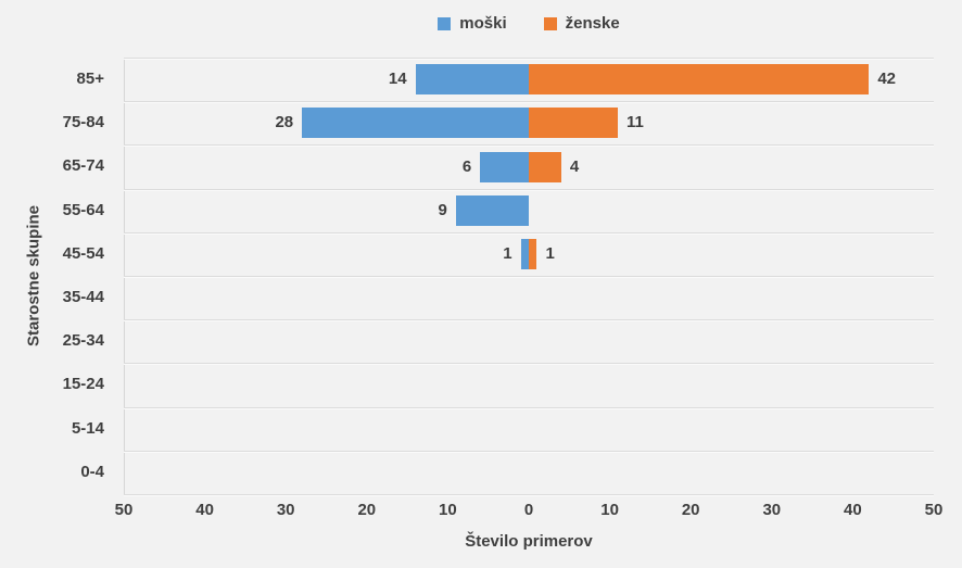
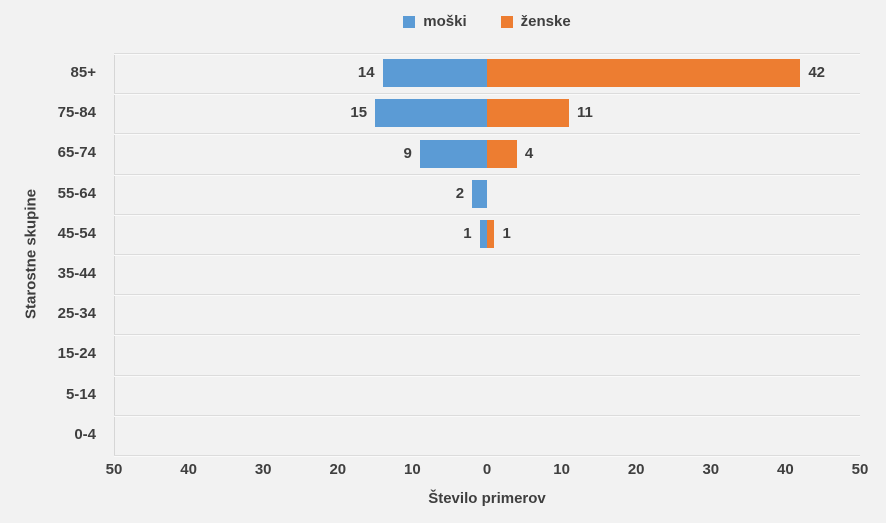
moški/75-84: 28 -> 15
moški/65-74: 6 -> 9
moški/55-64: 9 -> 2
